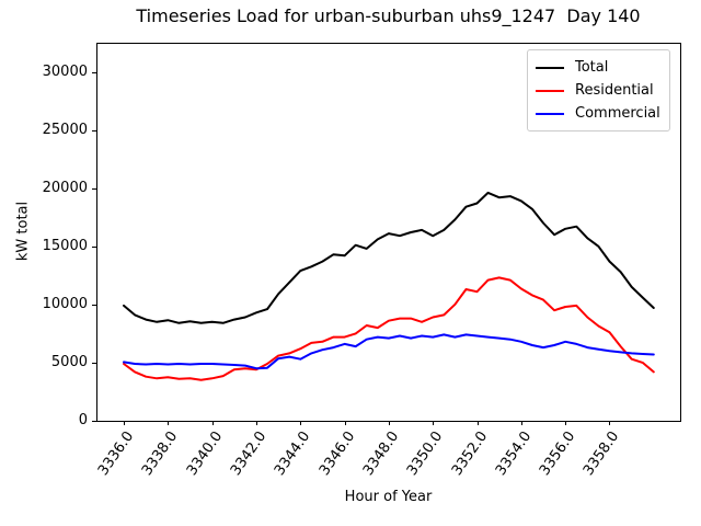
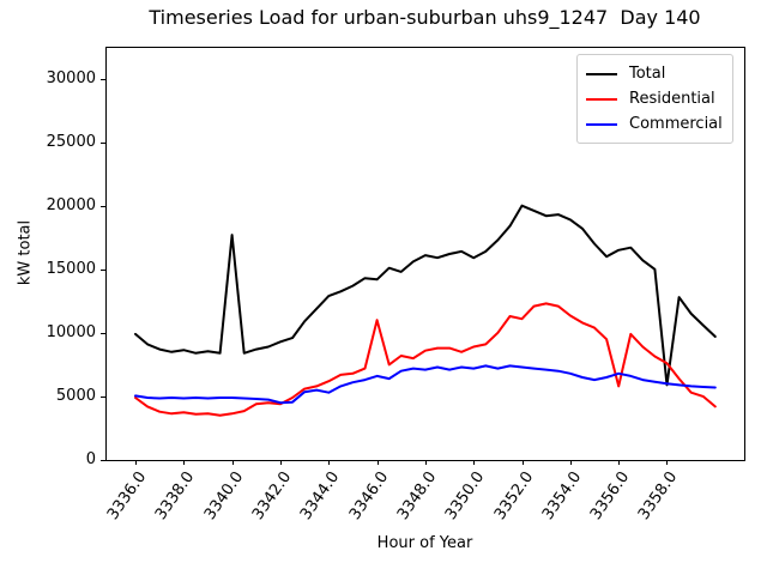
Total/3340.0: 8500 -> 17700
Residential/3346.0: 7200 -> 11000
Total/3352.0: 18700 -> 20000
Residential/3356.0: 9800 -> 5800
Total/3358.0: 13700 -> 5900
